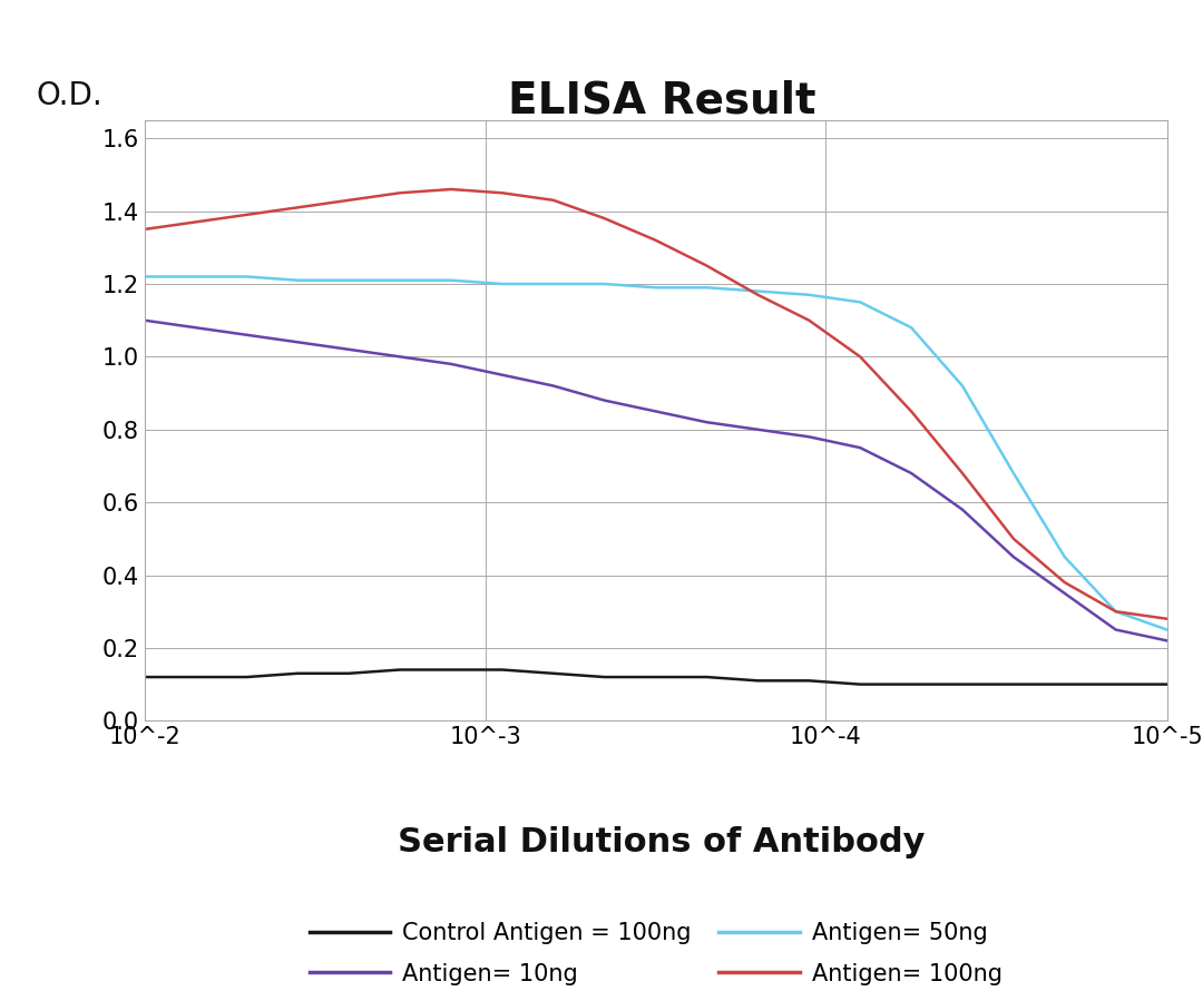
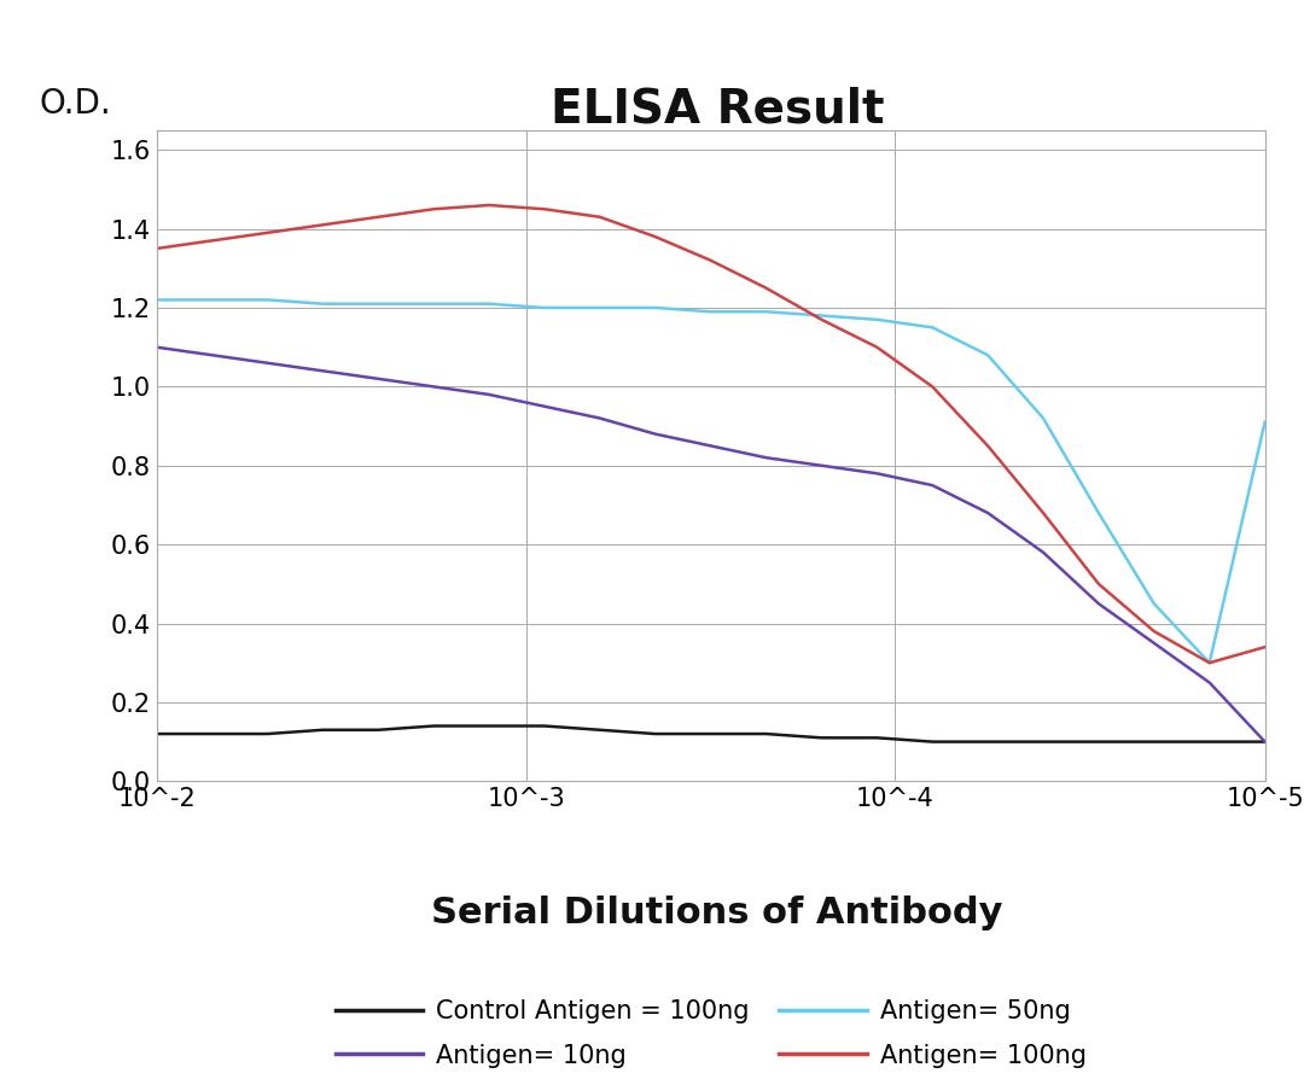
Antigen= 10ng/10^-5: 0.22 -> 0.10
Antigen= 50ng/10^-5: 0.25 -> 0.91
Antigen= 100ng/10^-5: 0.28 -> 0.34
